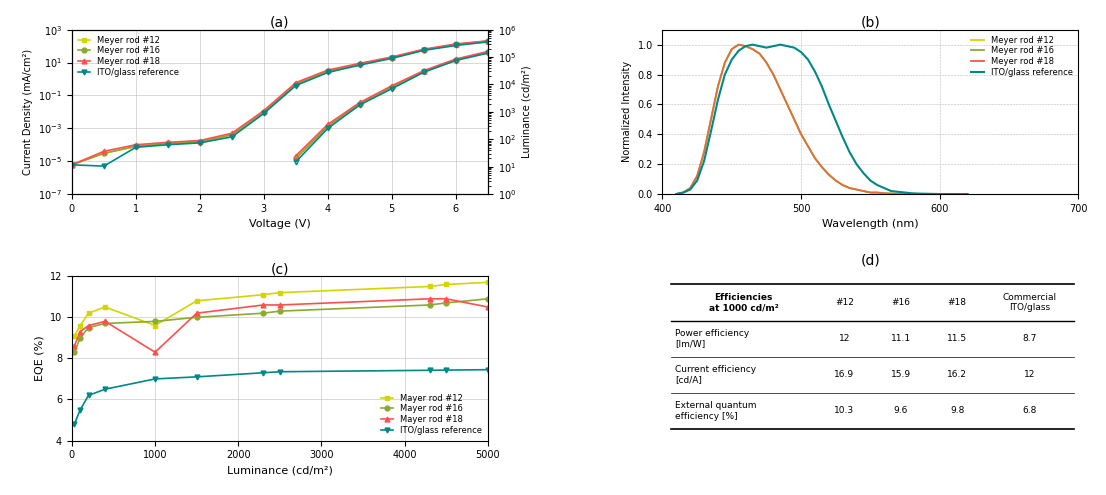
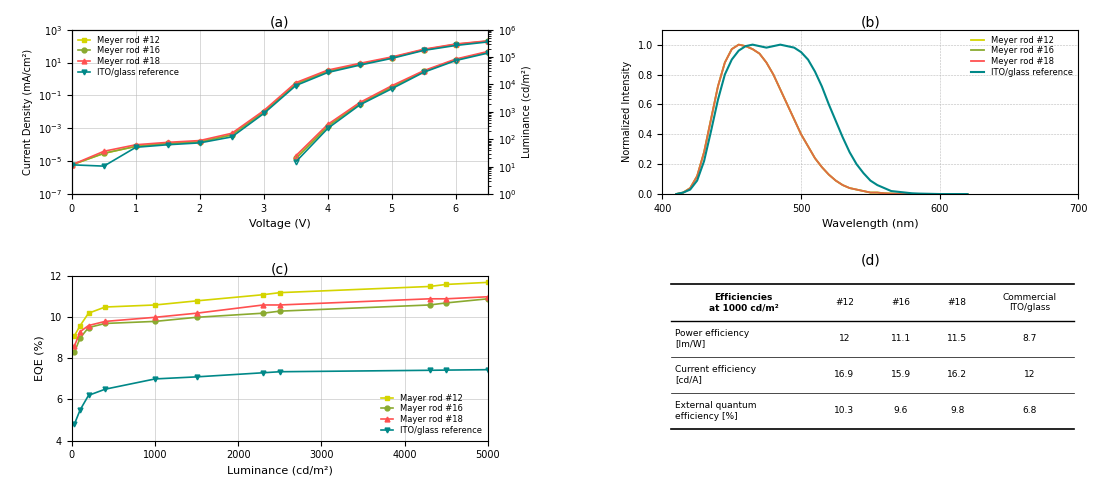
(c)/Mayer rod #12/1000: 9.6 -> 10.6
(c)/Mayer rod #18/1000: 8.3 -> 10.0
(c)/Mayer rod #18/5000: 10.5 -> 11.0
